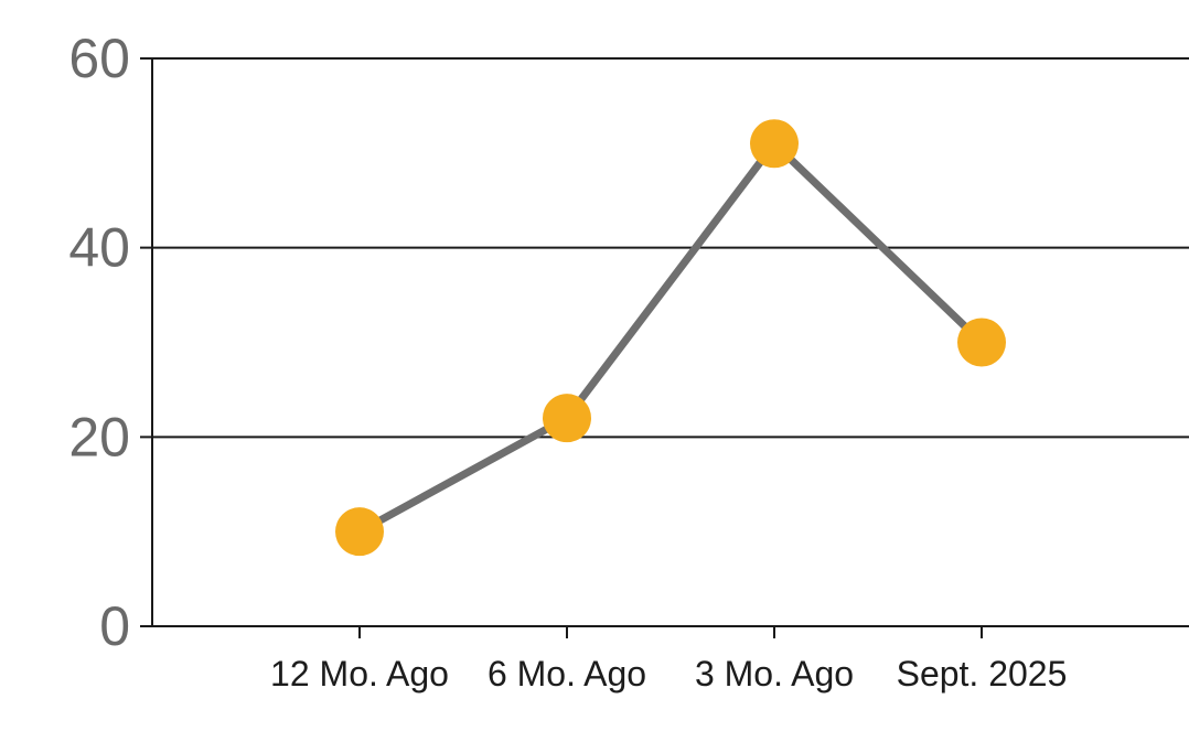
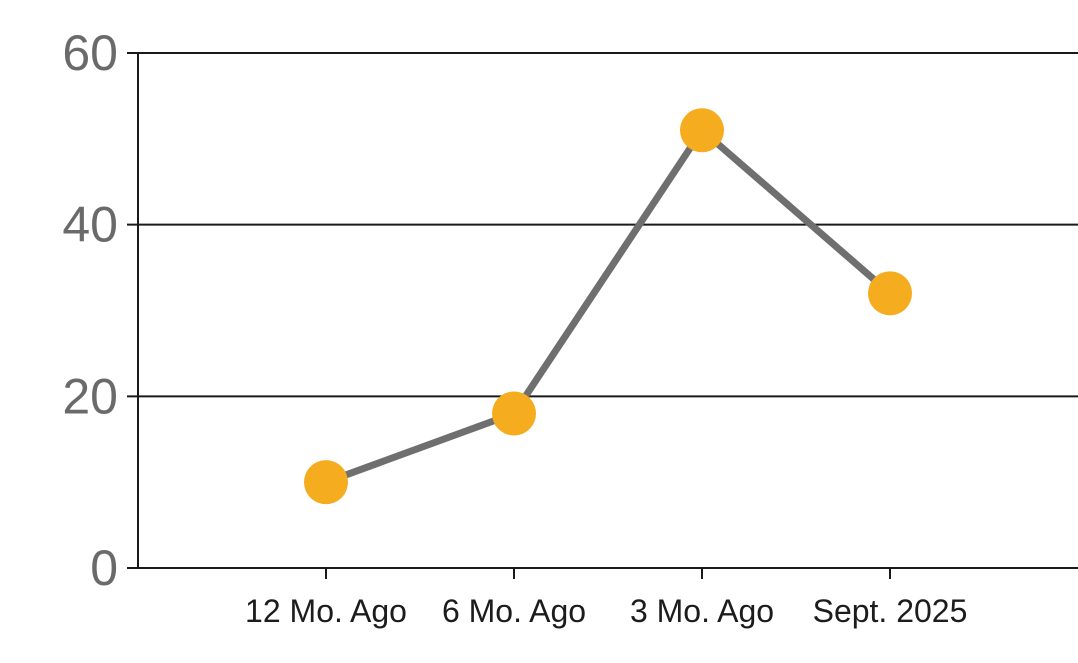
6 Mo. Ago: 22 -> 18
Sept. 2025: 30 -> 32
